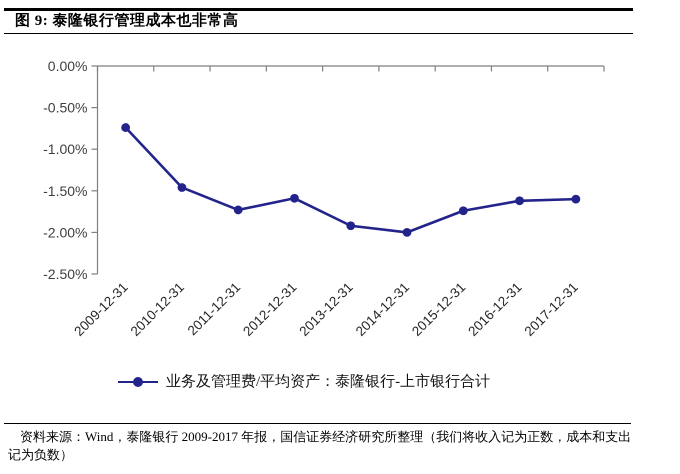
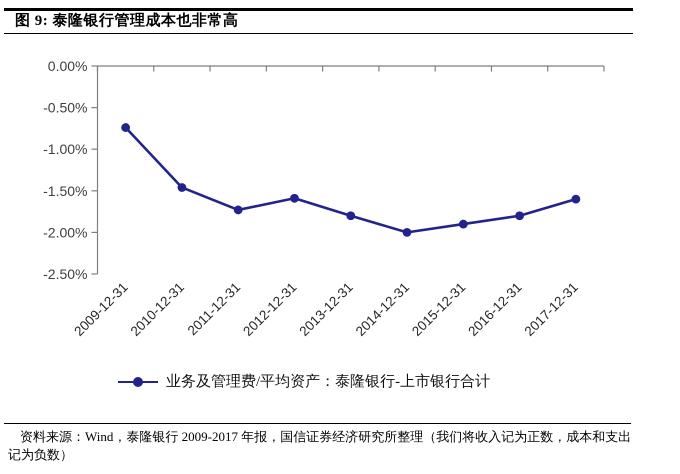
2013-12-31: -1.9% -> -1.8%
2015-12-31: -1.7% -> -1.9%
2016-12-31: -1.6% -> -1.8%
